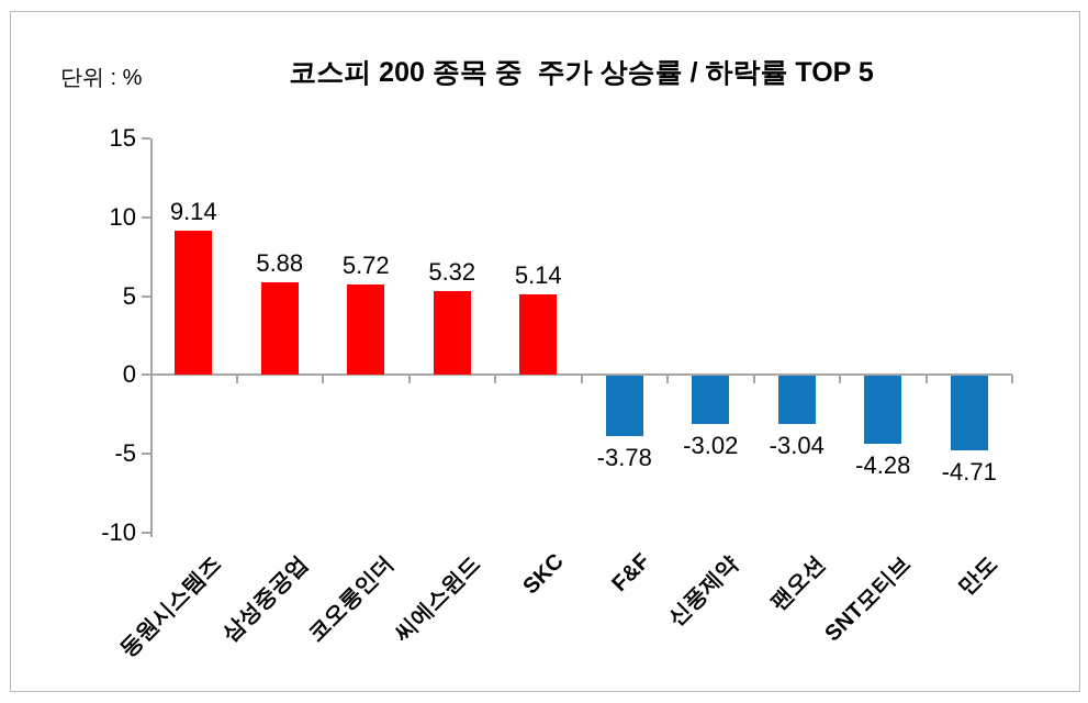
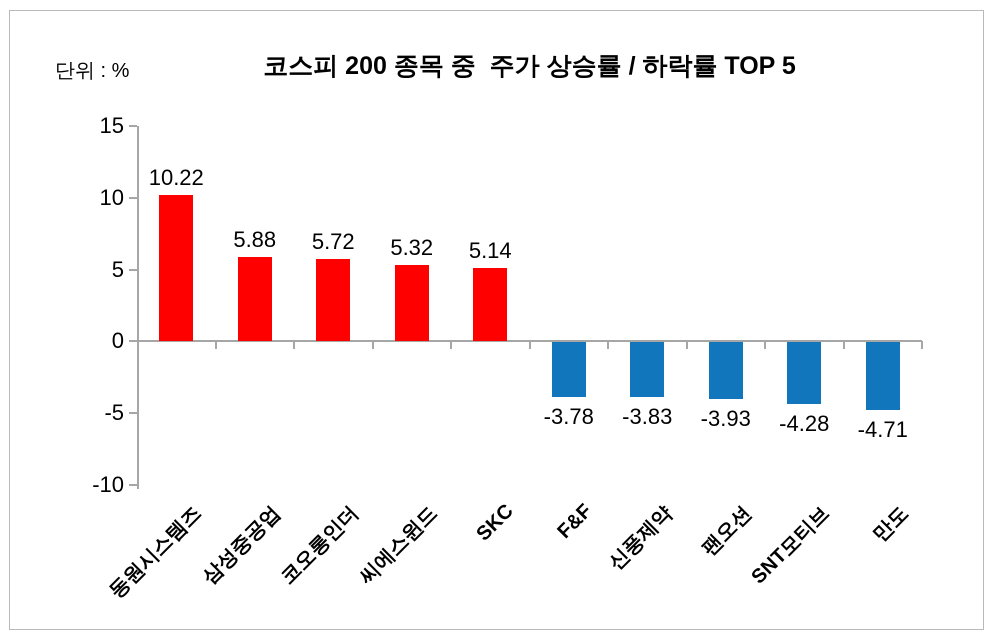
동원시스템즈: 9.14 -> 10.22
신풍제약: -3.02 -> -3.83
팬오션: -3.04 -> -3.93
